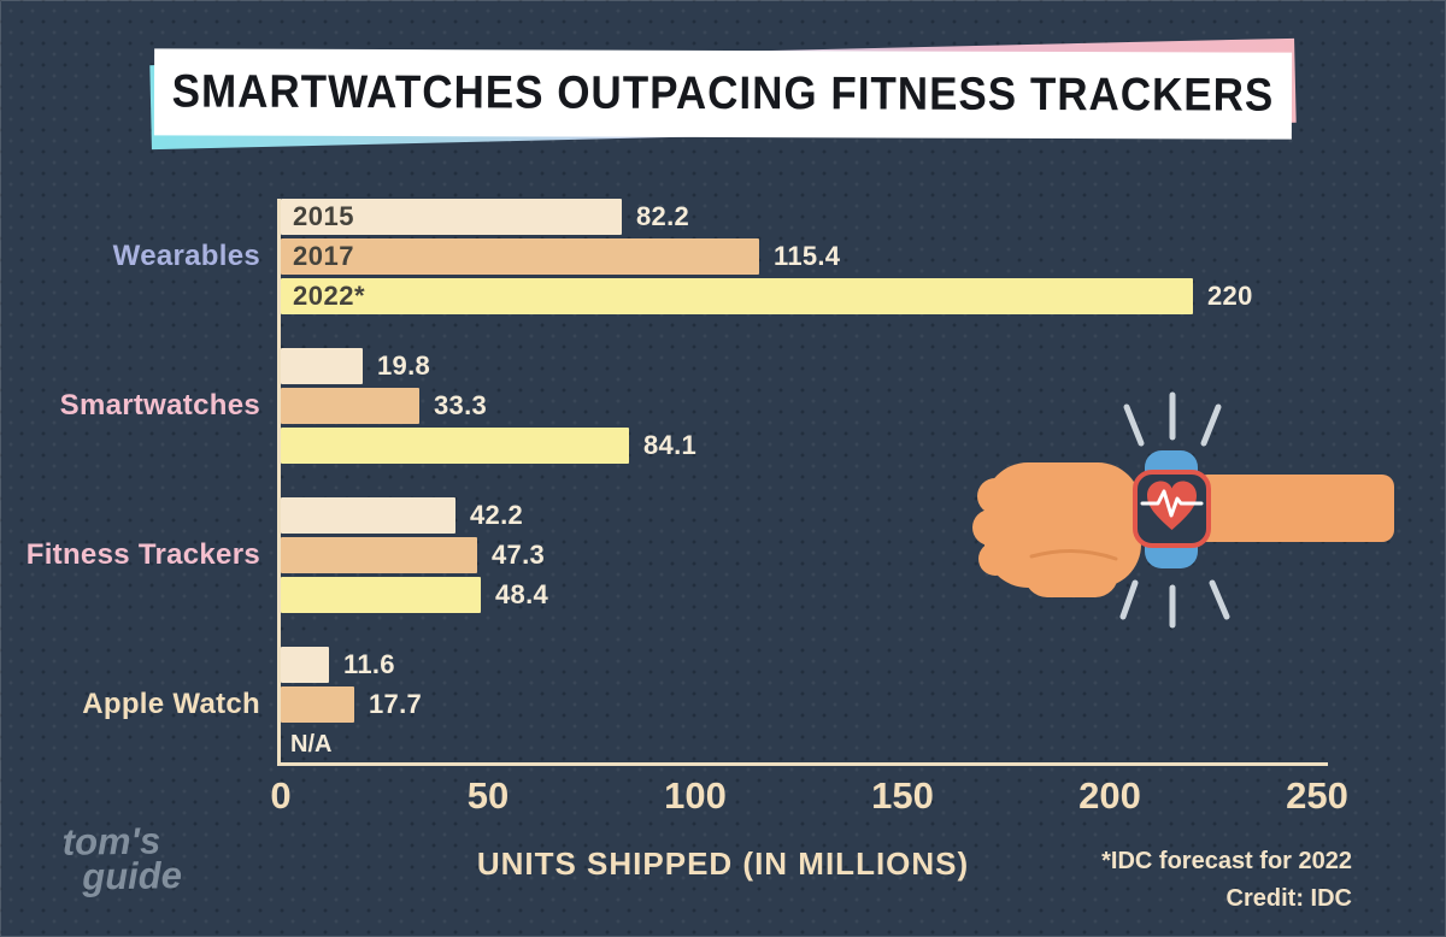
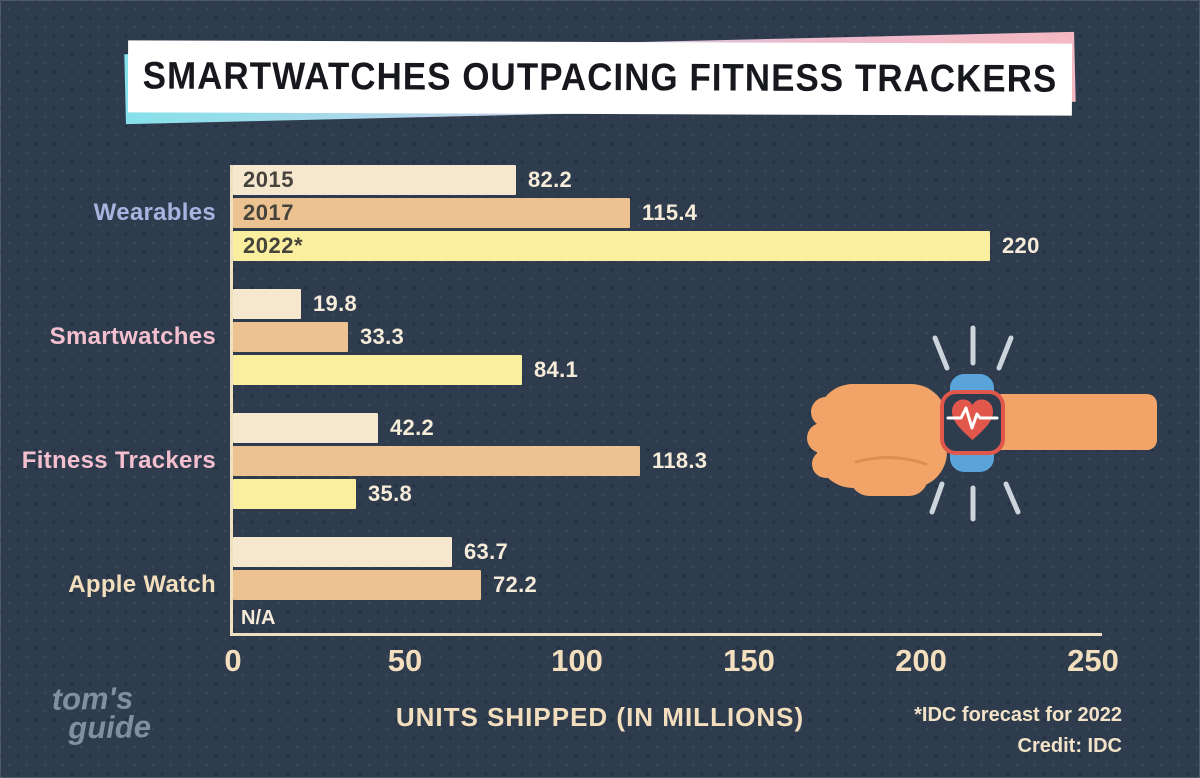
2017/Fitness Trackers: 47.3 -> 118.3
2022*/Fitness Trackers: 48.4 -> 35.8
2015/Apple Watch: 11.6 -> 63.7
2017/Apple Watch: 17.7 -> 72.2
